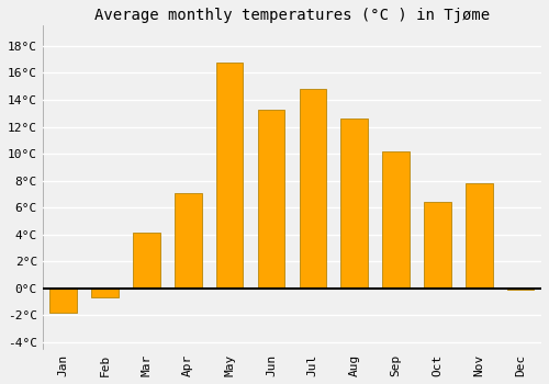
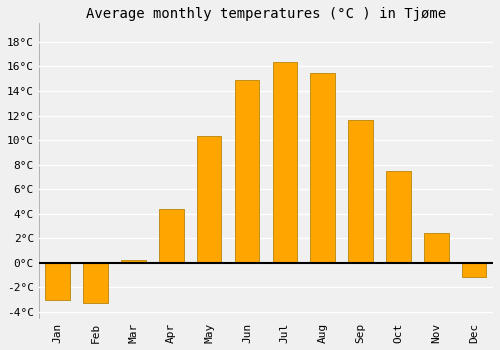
Jan: -1.8°C -> -3.0°C
Feb: -0.7°C -> -3.3°C
Mar: 4.1°C -> 0.2°C
Apr: 7.1°C -> 4.4°C
May: 16.8°C -> 10.3°C
Jun: 13.3°C -> 14.9°C
Jul: 14.8°C -> 16.4°C
Aug: 12.6°C -> 15.5°C
Sep: 10.2°C -> 11.6°C
Oct: 6.4°C -> 7.5°C
Nov: 7.8°C -> 2.4°C
Dec: -0.1°C -> -1.2°C
